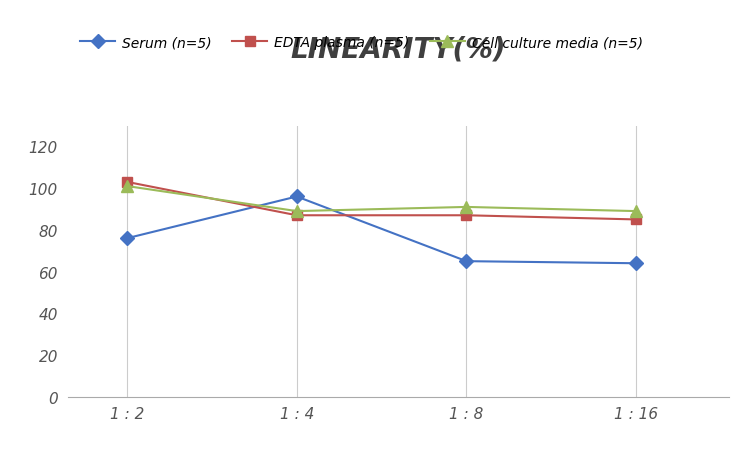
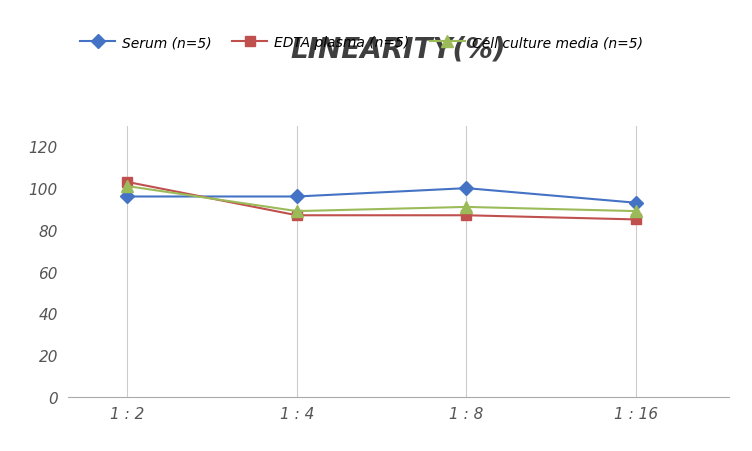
Serum (n=5)/1 : 2: 76 -> 96
Serum (n=5)/1 : 8: 65 -> 100
Serum (n=5)/1 : 16: 64 -> 93
